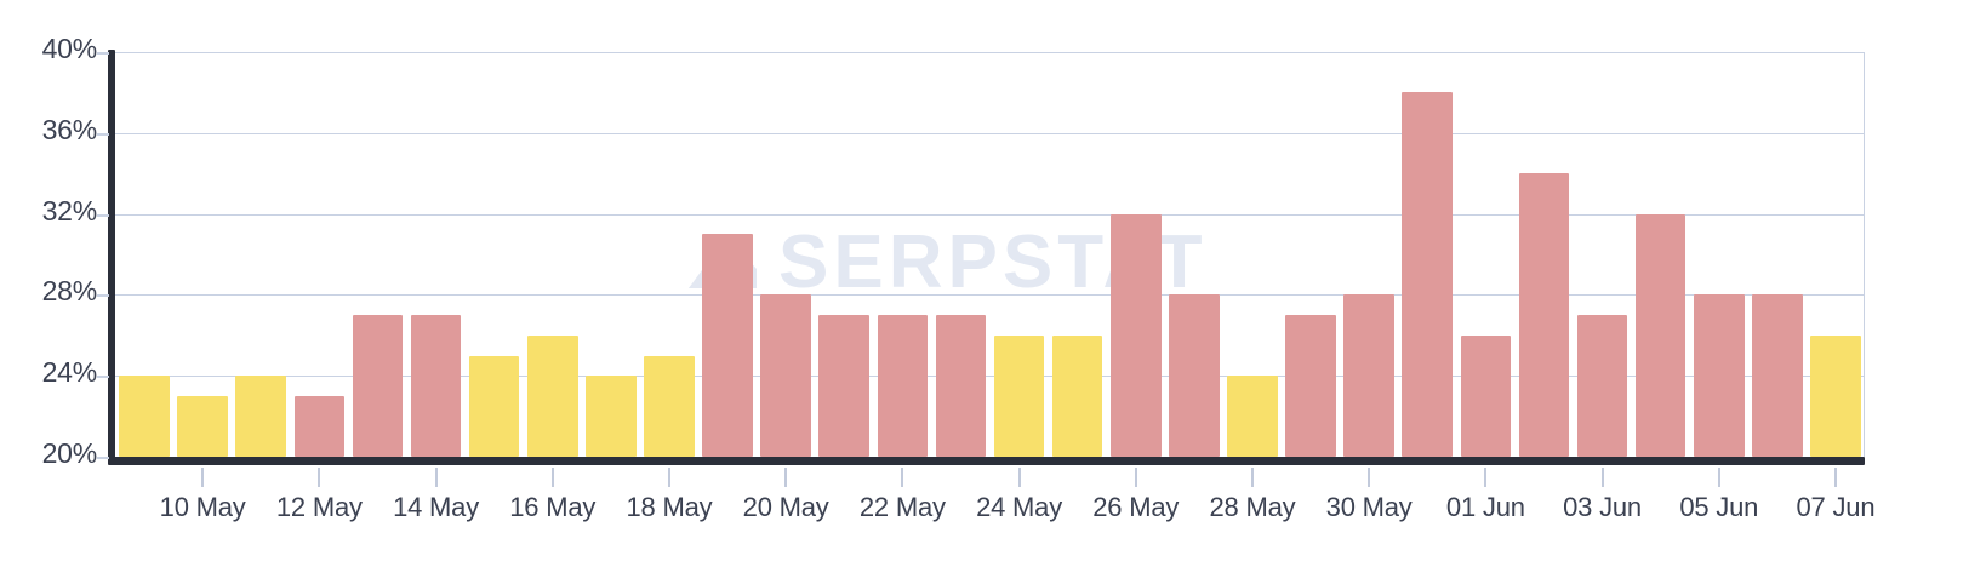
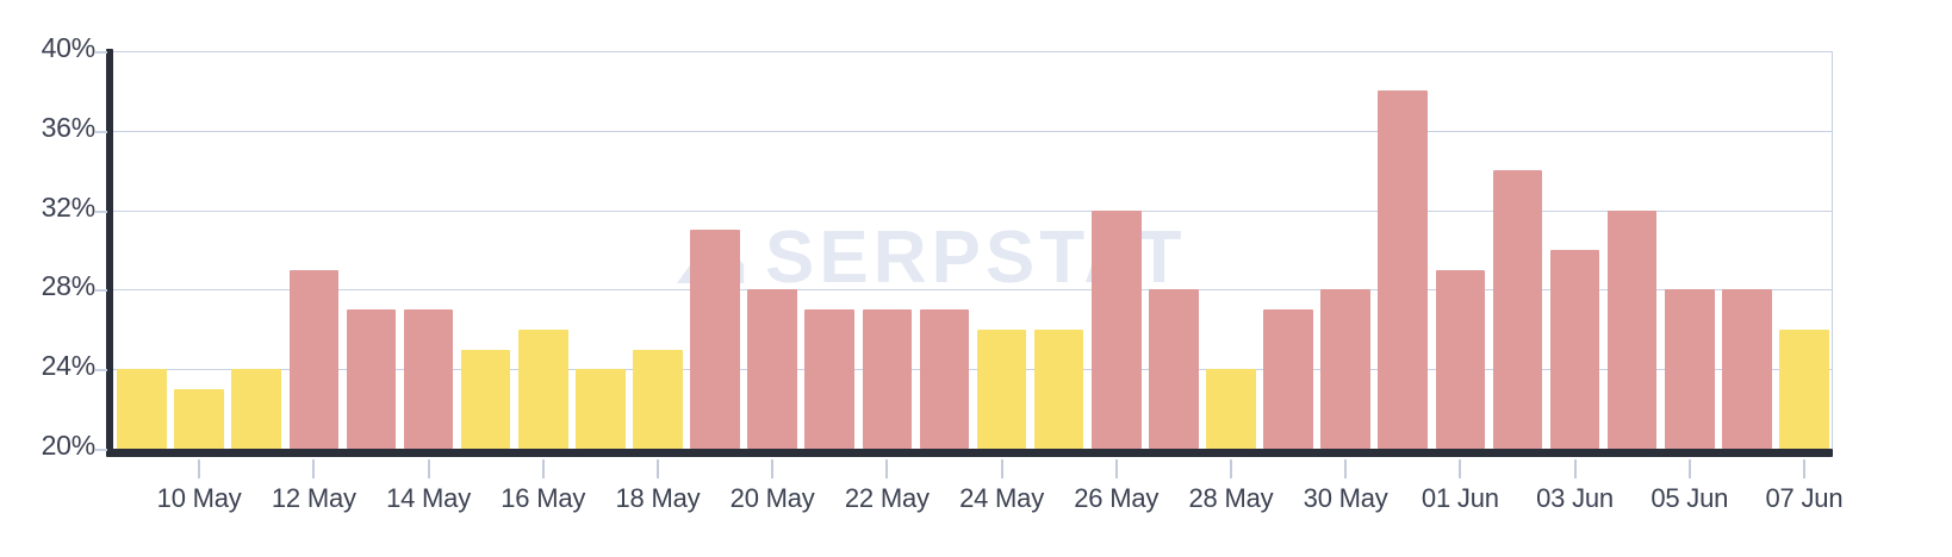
12 May: 23% -> 29%
01 Jun: 26% -> 29%
03 Jun: 27% -> 30%
